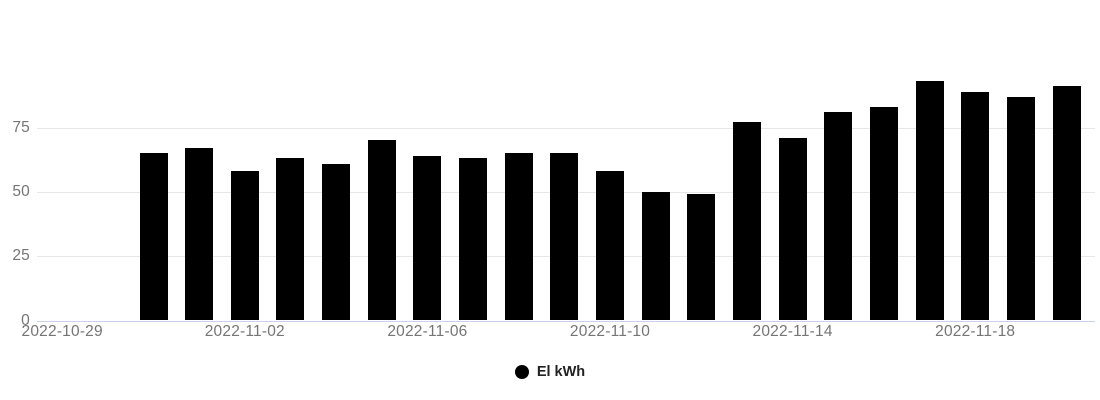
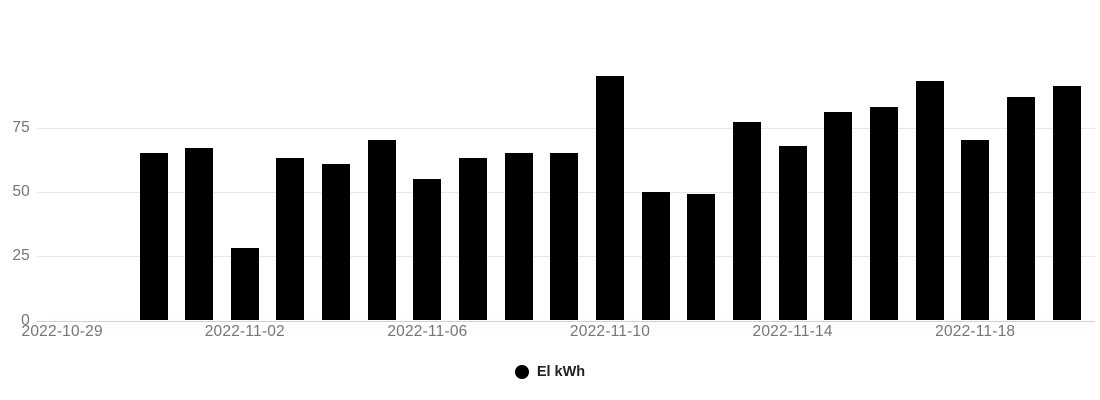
2022-11-02: 58 -> 28
2022-11-06: 64 -> 55
2022-11-10: 58 -> 95
2022-11-14: 71 -> 68
2022-11-18: 89 -> 70
